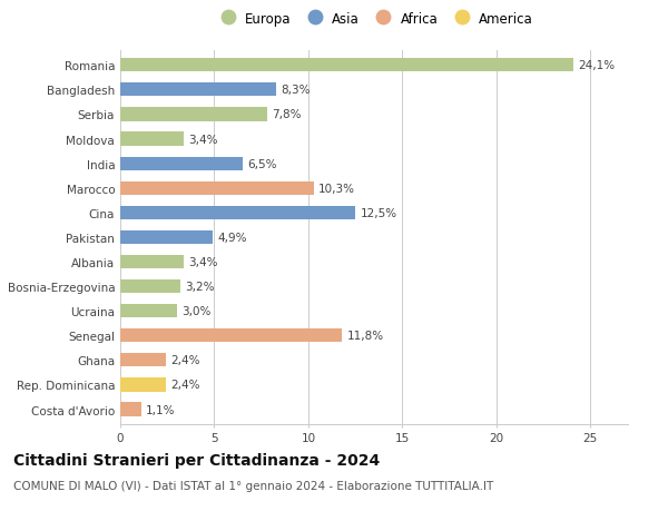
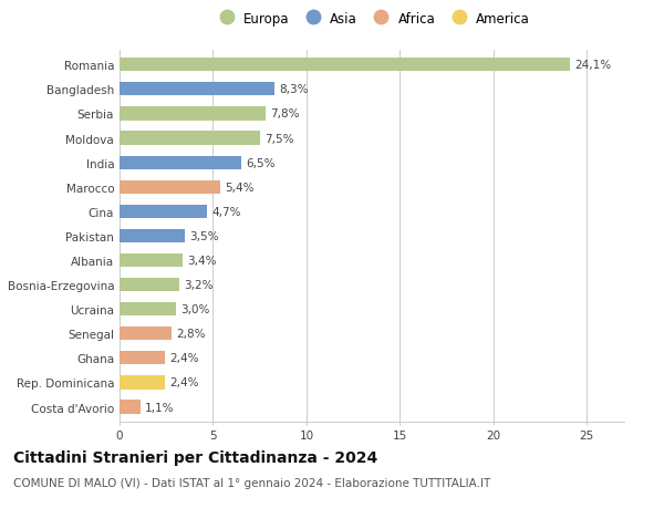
Moldova: 3,4% -> 7,5%
Marocco: 10,3% -> 5,4%
Cina: 12,5% -> 4,7%
Pakistan: 4,9% -> 3,5%
Senegal: 11,8% -> 2,8%
